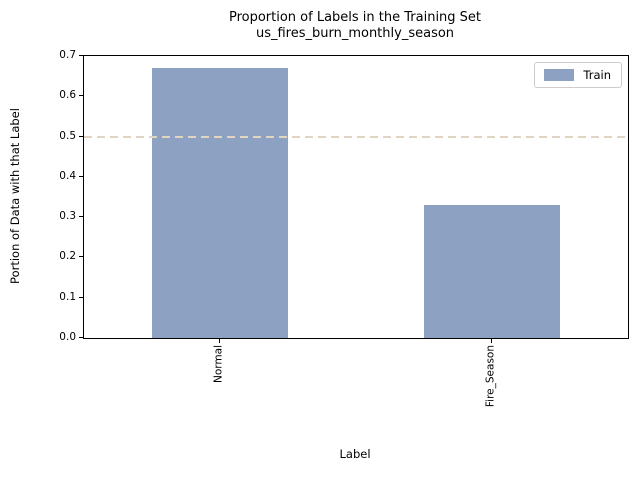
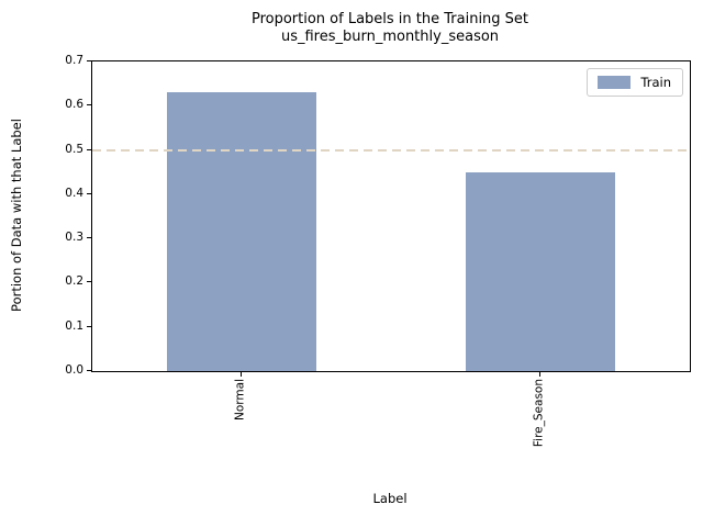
Normal: 0.67 -> 0.63
Fire_Season: 0.33 -> 0.45
